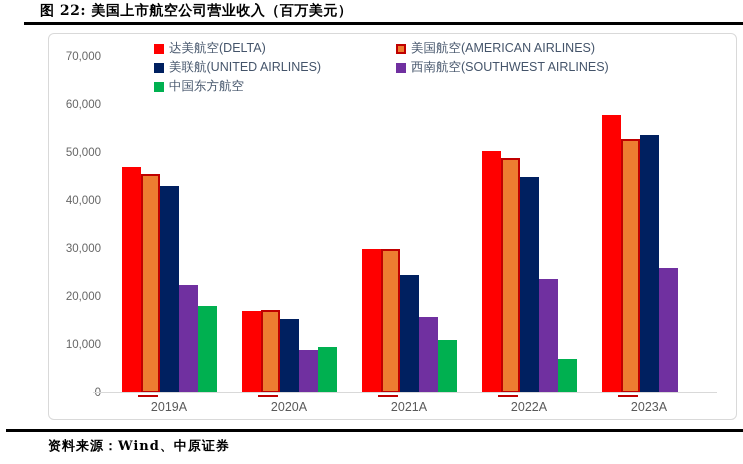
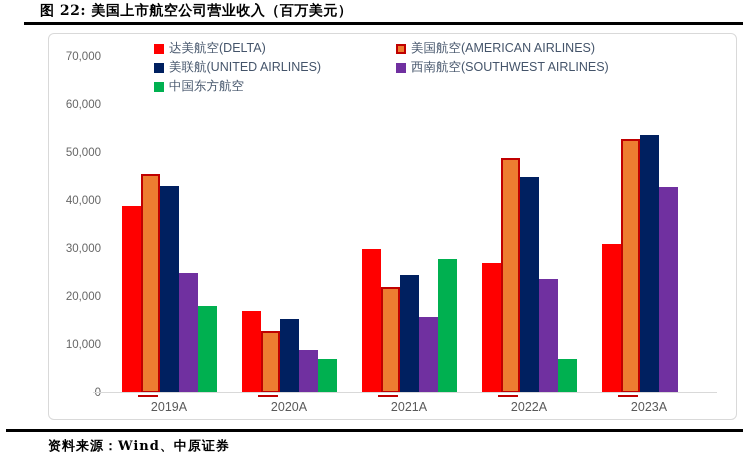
达美航空(DELTA)/2019A: 47000 -> 39000
西南航空(SOUTHWEST AIRLINES)/2019A: 22000 -> 25000
美国航空(AMERICAN AIRLINES)/2020A: 17000 -> 13000
中国东方航空/2020A: 10000 -> 7000
美国航空(AMERICAN AIRLINES)/2021A: 30000 -> 22000
中国东方航空/2021A: 11000 -> 28000
达美航空(DELTA)/2022A: 50000 -> 27000
达美航空(DELTA)/2023A: 58000 -> 31000
西南航空(SOUTHWEST AIRLINES)/2023A: 26000 -> 43000
